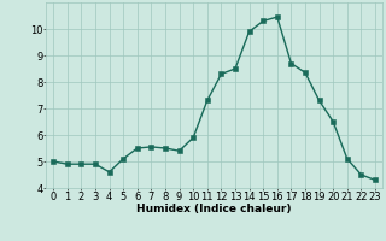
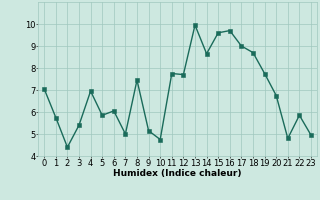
0: 5.00 -> 7.05
1: 4.90 -> 5.75
2: 4.90 -> 4.40
3: 4.90 -> 5.40
4: 4.60 -> 6.95
5: 5.10 -> 5.85
6: 5.50 -> 6.05
7: 5.55 -> 5.00
8: 5.50 -> 7.45
9: 5.40 -> 5.15
10: 5.90 -> 4.75
11: 7.30 -> 7.75
12: 8.30 -> 7.70
13: 8.50 -> 9.95
14: 9.90 -> 8.65
15: 10.30 -> 9.60
16: 10.45 -> 9.70
17: 8.70 -> 9.00
18: 8.35 -> 8.70
19: 7.30 -> 7.75
20: 6.50 -> 6.75
21: 5.10 -> 4.80
22: 4.50 -> 5.85
23: 4.30 -> 4.95
